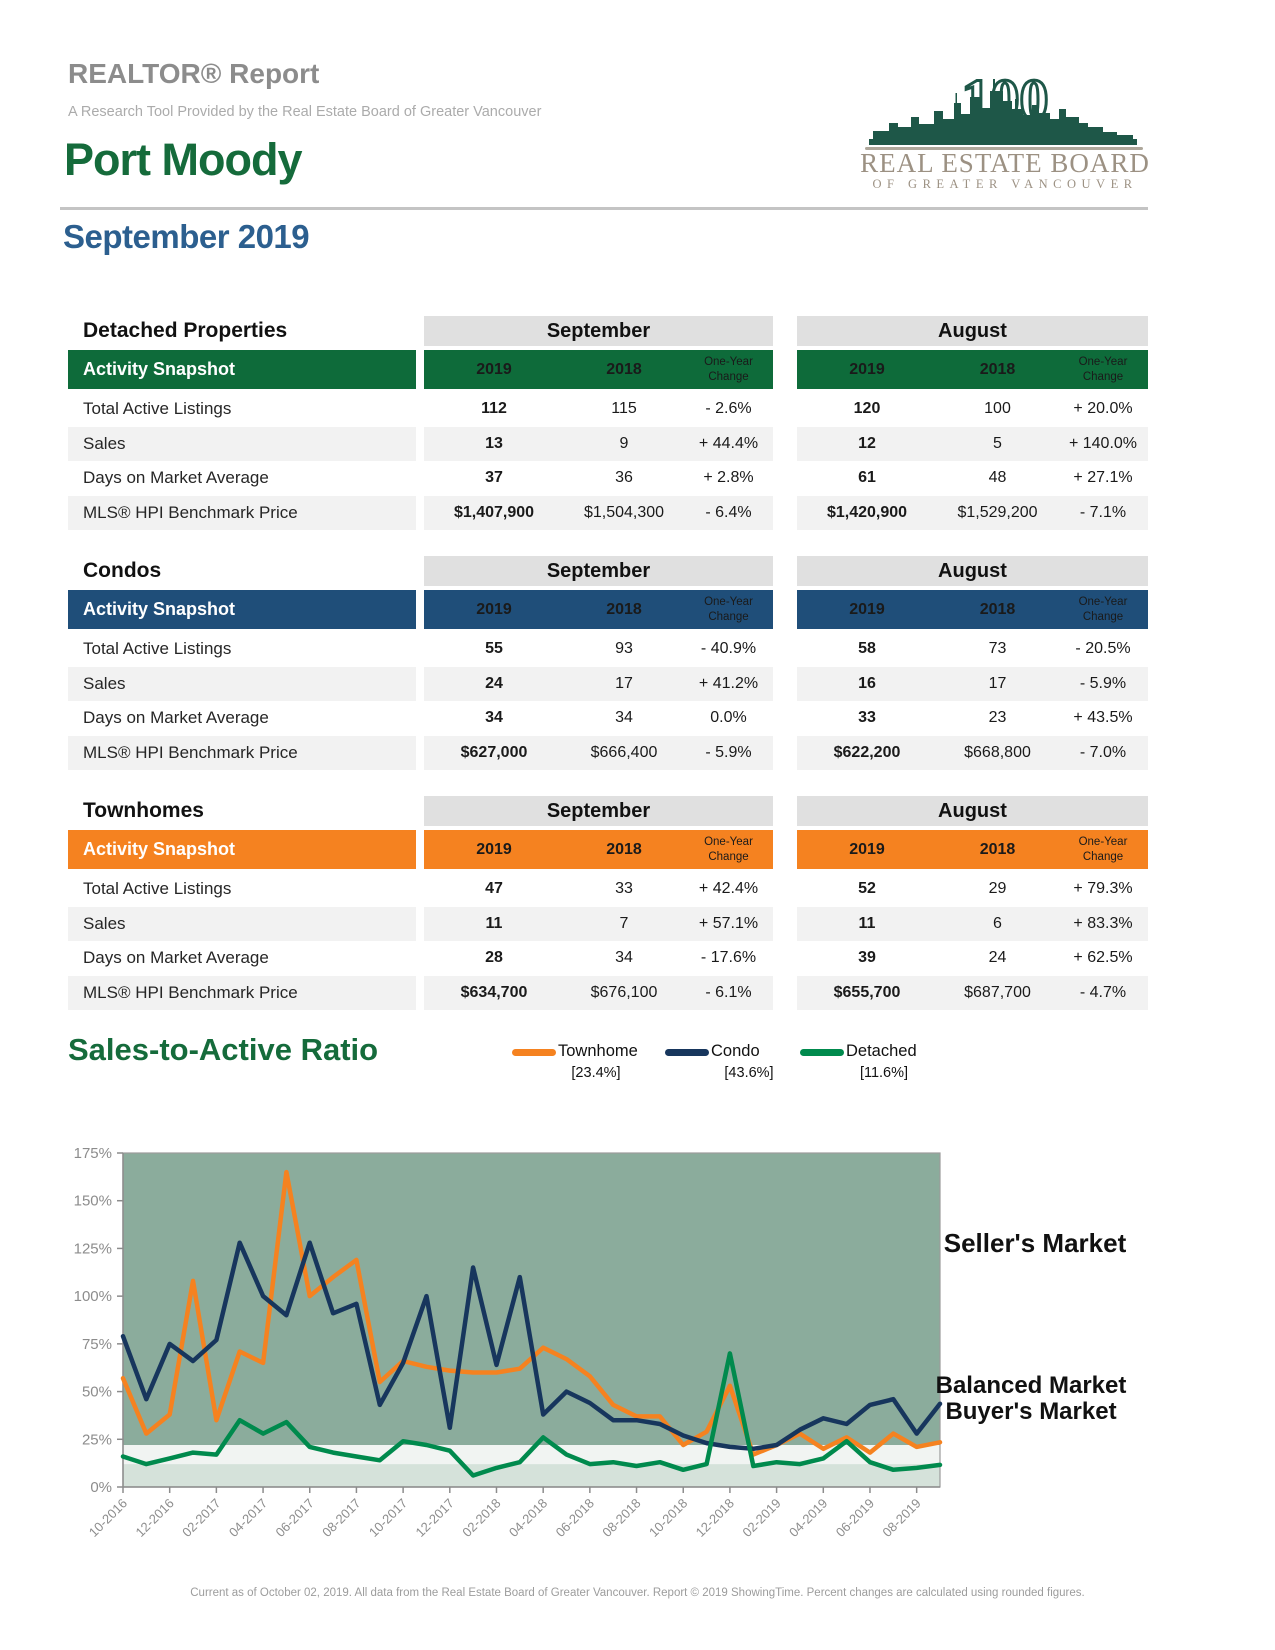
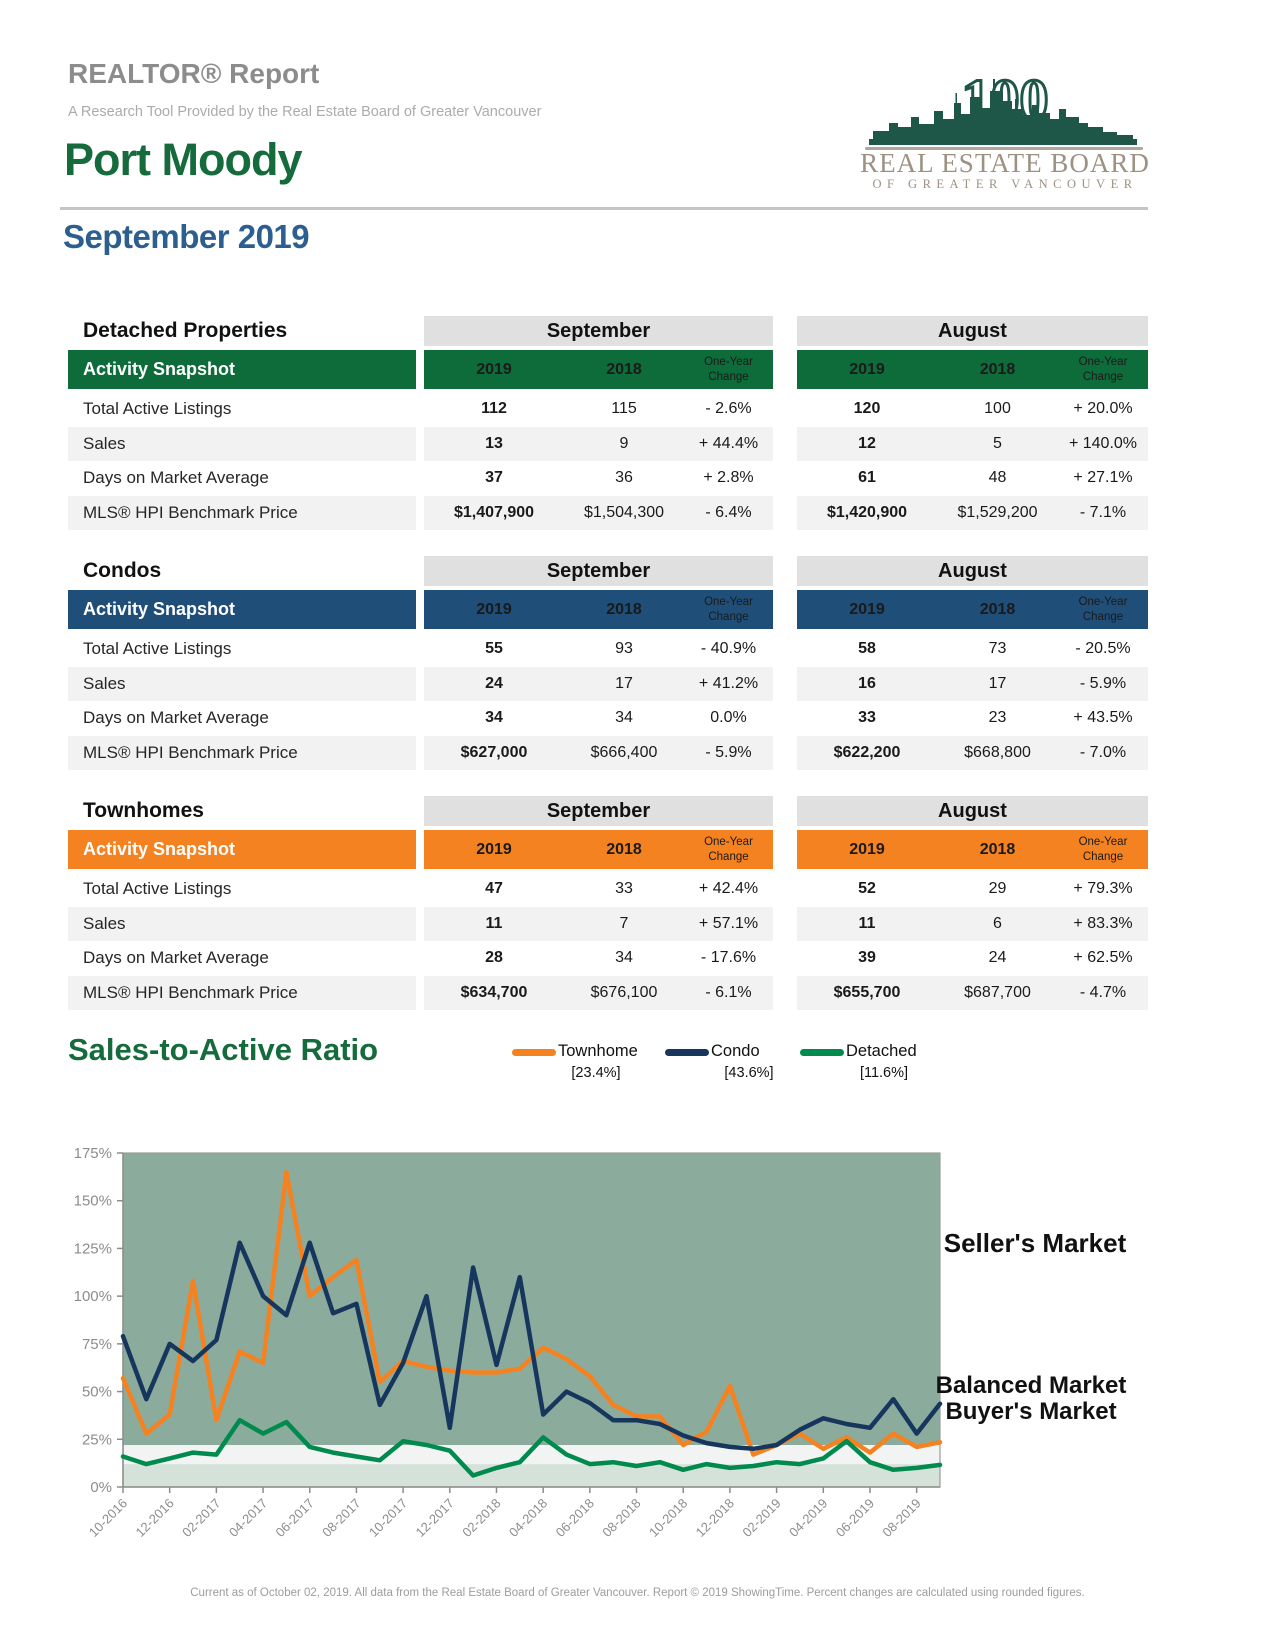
Detached/12-2018: 70% -> 10%
Condo/06-2019: 43% -> 31%
